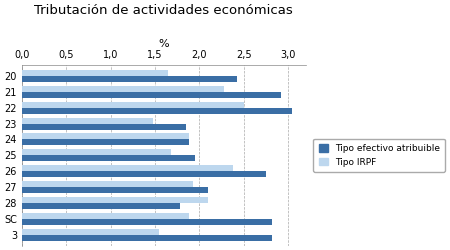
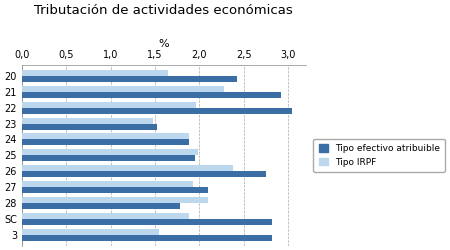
Tipo IRPF/22: 2,50 -> 1,96
Tipo efectivo atribuible/23: 1,85 -> 1,52
Tipo IRPF/25: 1,68 -> 1,98
